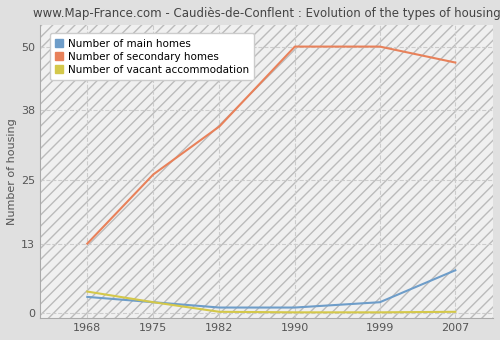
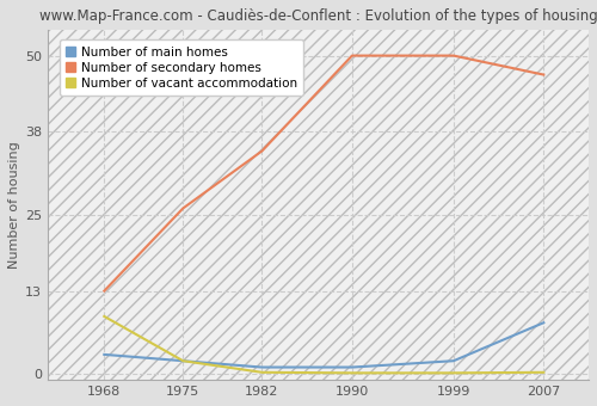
Number of vacant accommodation/1968: 4.0 -> 9.0
